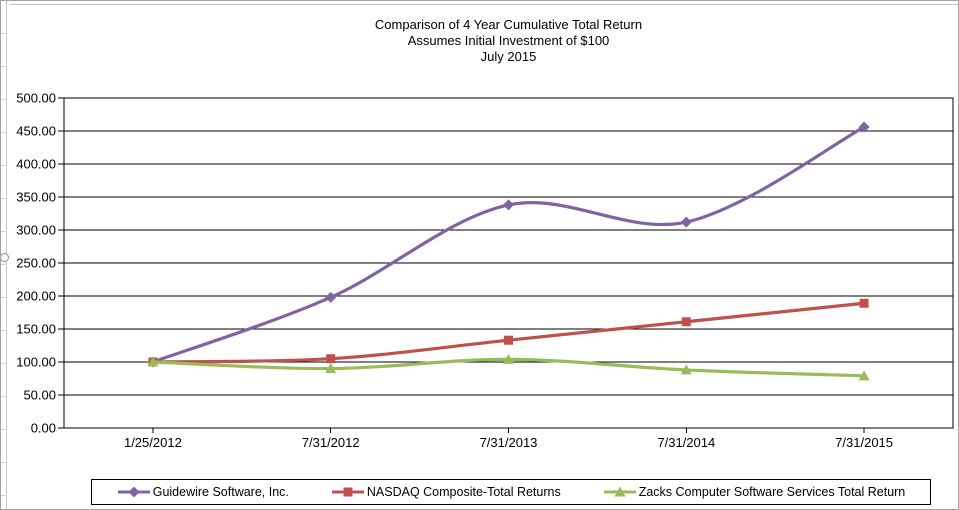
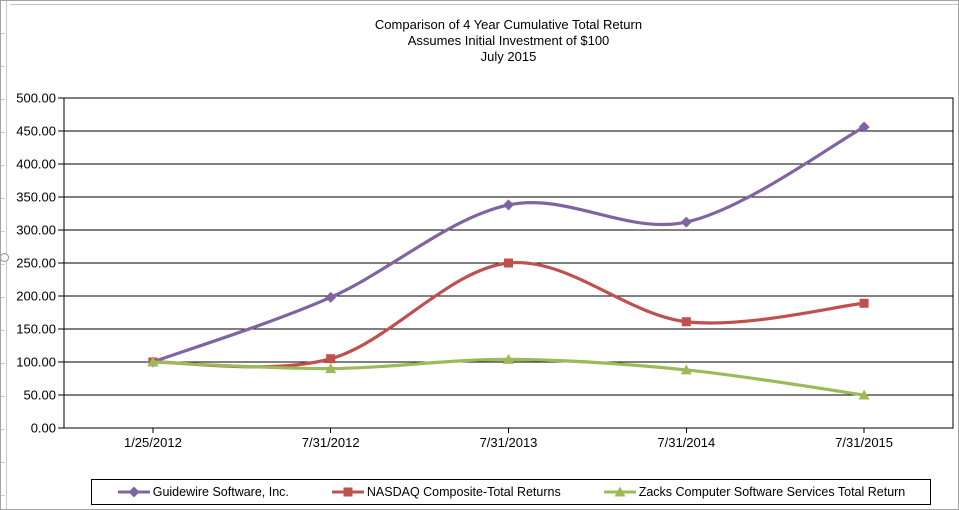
NASDAQ Composite-Total Returns/7/31/2013: 130 -> 250
Zacks Computer Software Services Total Return/7/31/2015: 80 -> 50
